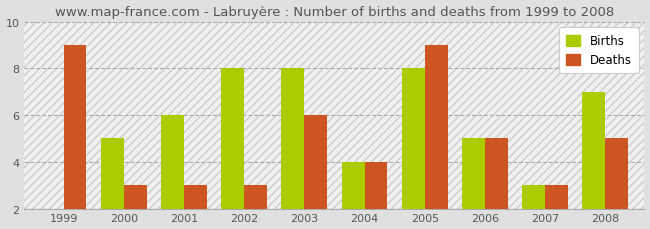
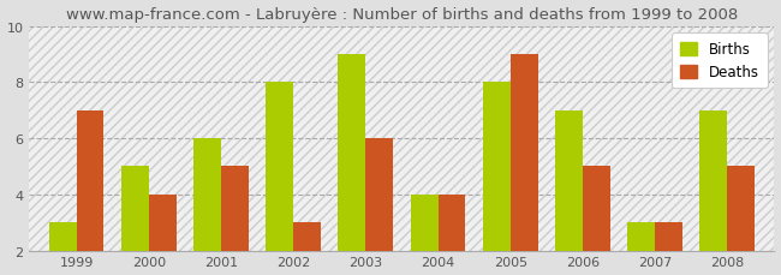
Births/1999: 2 -> 3
Deaths/1999: 9 -> 7
Deaths/2000: 3 -> 4
Deaths/2001: 3 -> 5
Births/2003: 8 -> 9
Births/2006: 5 -> 7
